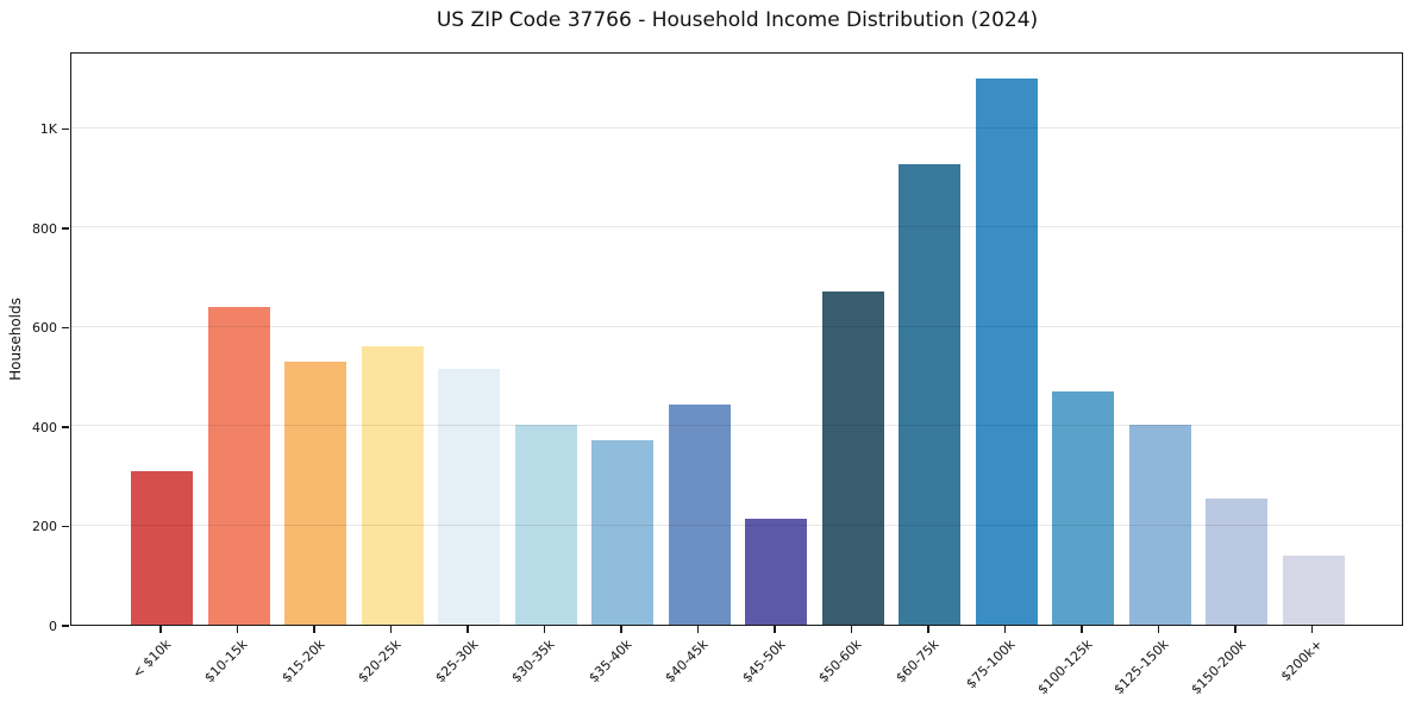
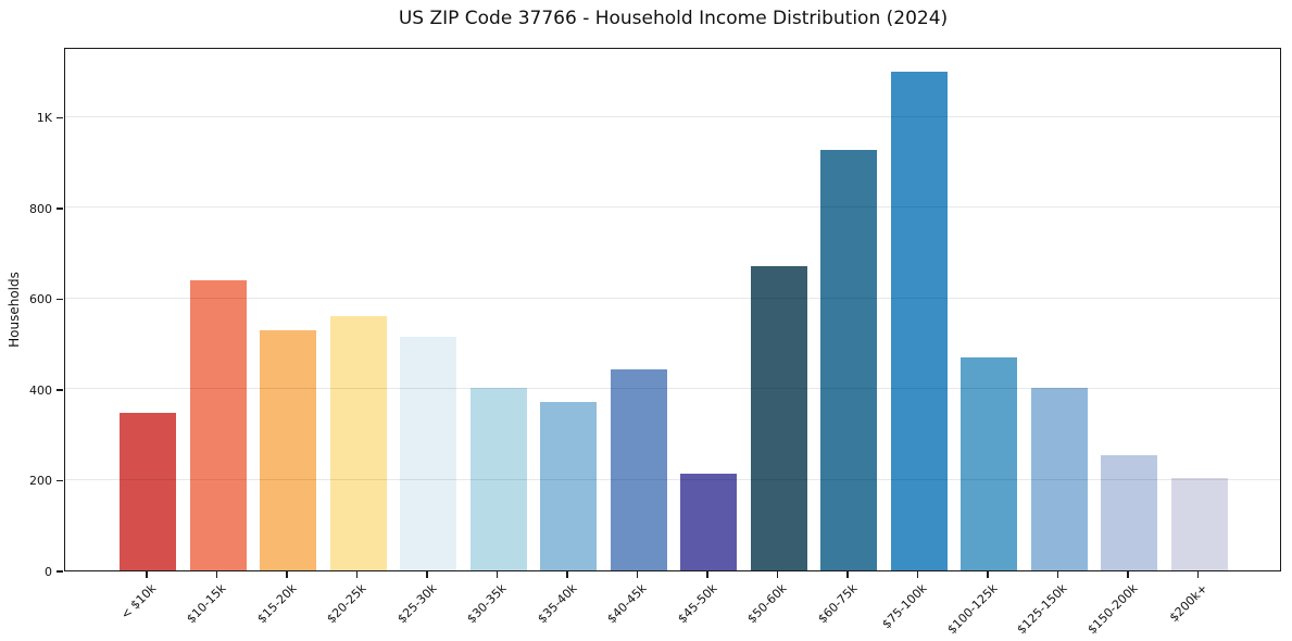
< $10k: 310 -> 350
$200k+: 140 -> 200
